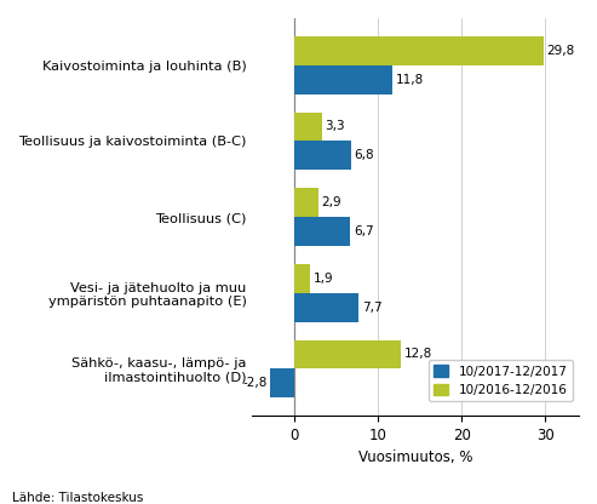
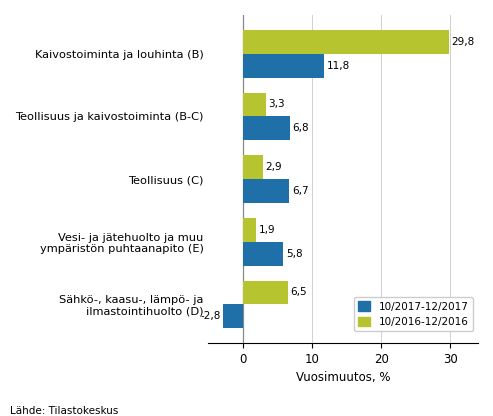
10/2017-12/2017/Vesi- ja jätehuolto ja muu ympäristön puhtaanapito (E): 7,7 -> 5,8
10/2016-12/2016/Sähkö-, kaasu-, lämpö- ja ilmastointihuolto (D): 12,8 -> 6,5
